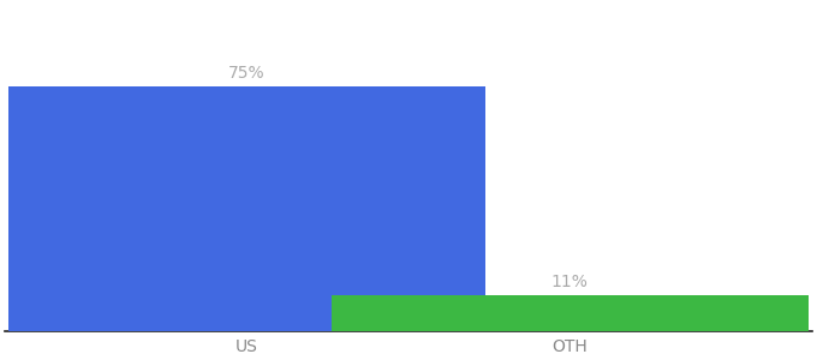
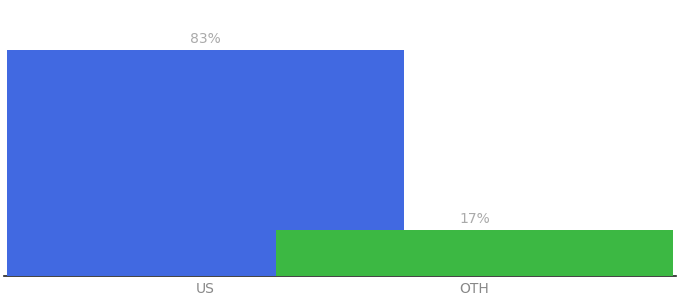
US: 75% -> 83%
OTH: 11% -> 17%
